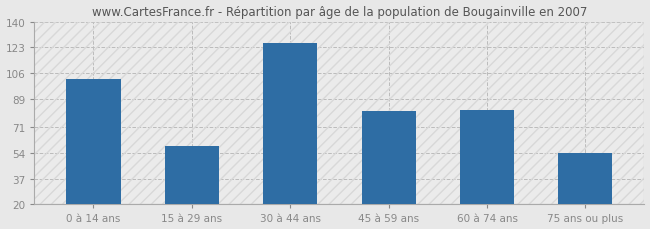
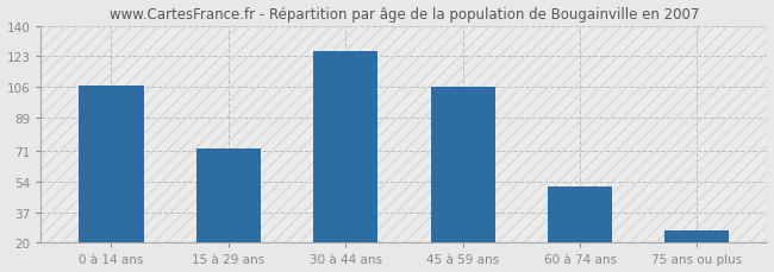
0 à 14 ans: 102 -> 107
15 à 29 ans: 58 -> 72
45 à 59 ans: 81 -> 106
60 à 74 ans: 82 -> 51
75 ans ou plus: 54 -> 27
